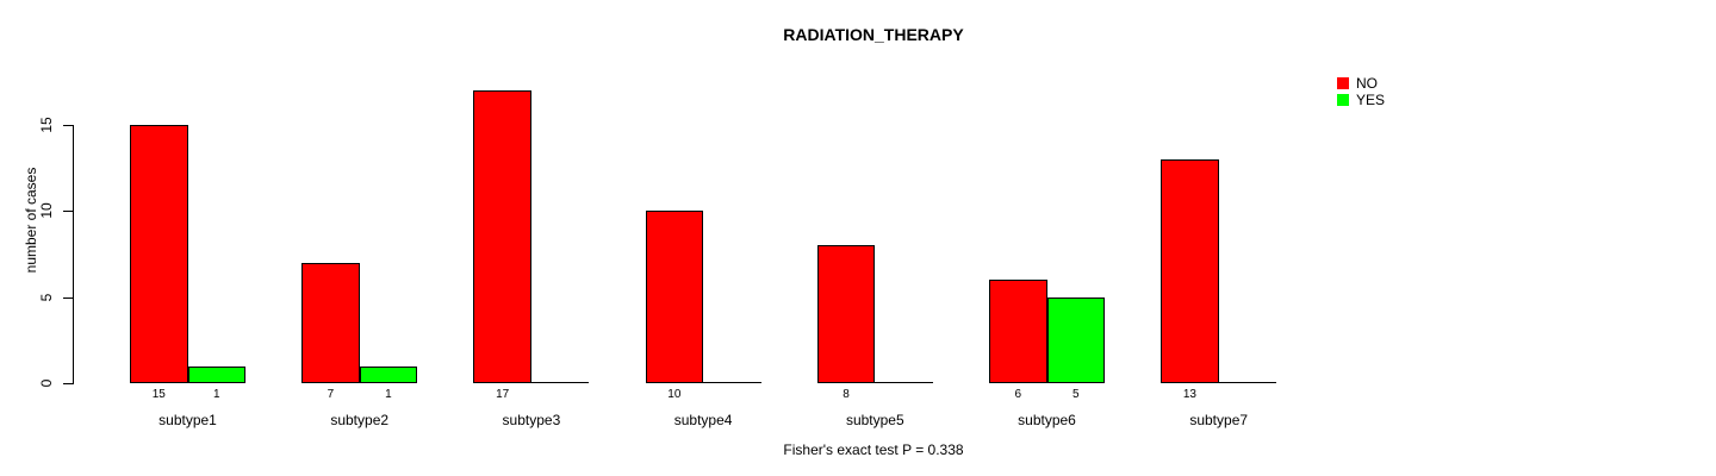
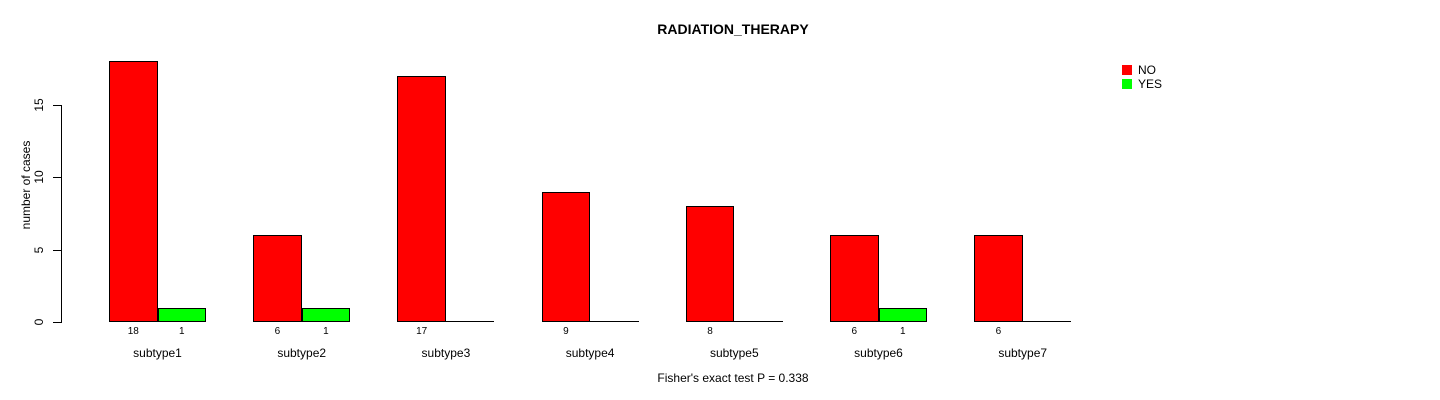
NO/subtype1: 15 -> 18
NO/subtype2: 7 -> 6
NO/subtype4: 10 -> 9
YES/subtype6: 5 -> 1
NO/subtype7: 13 -> 6
